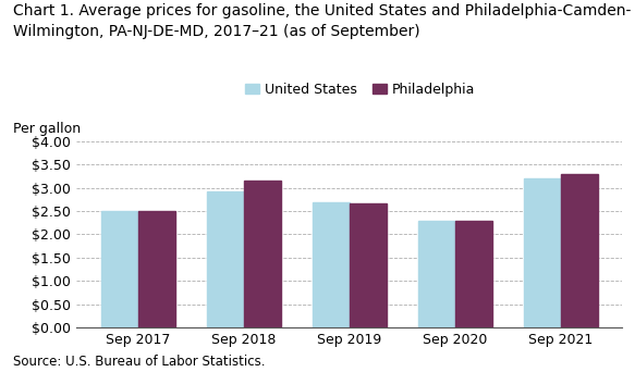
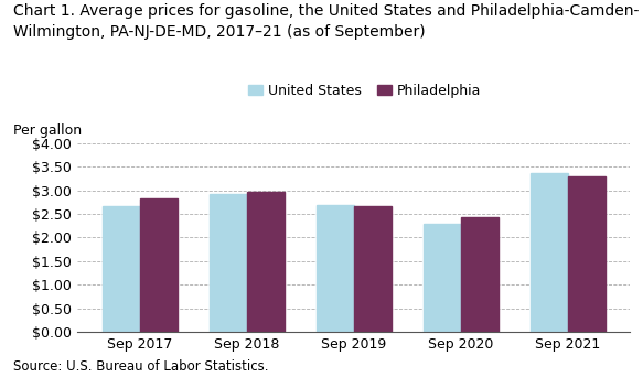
United States/Sep 2017: $2.50 -> $2.67
Philadelphia/Sep 2017: $2.50 -> $2.83
Philadelphia/Sep 2018: $3.15 -> $2.98
Philadelphia/Sep 2020: $2.30 -> $2.43
United States/Sep 2021: $3.20 -> $3.36
